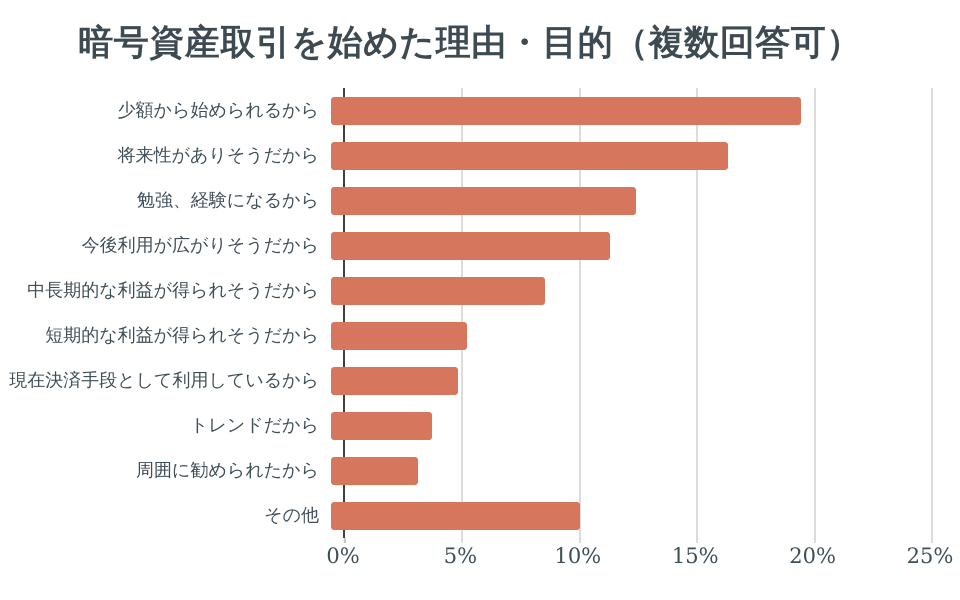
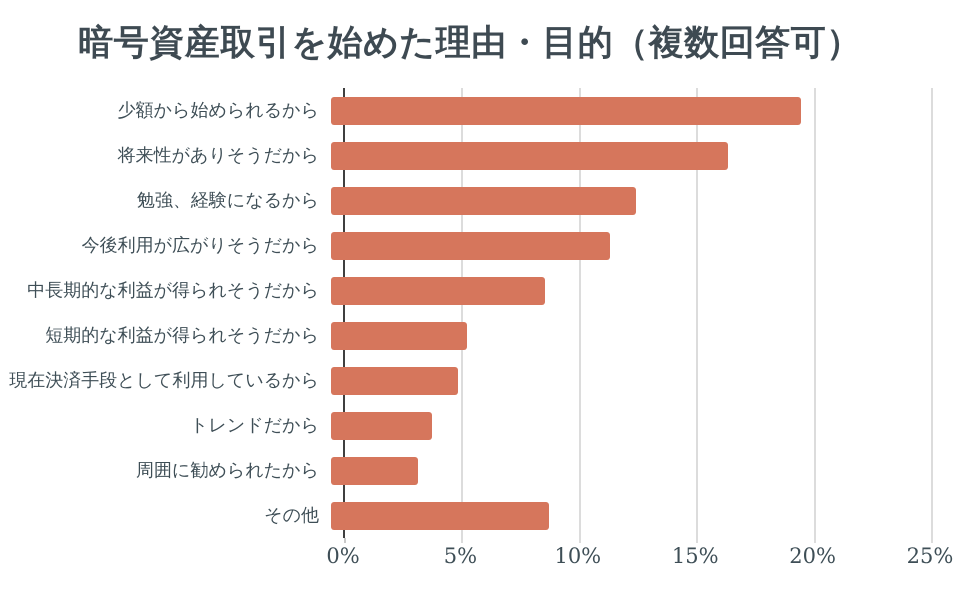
その他: 10.6% -> 9.3%
